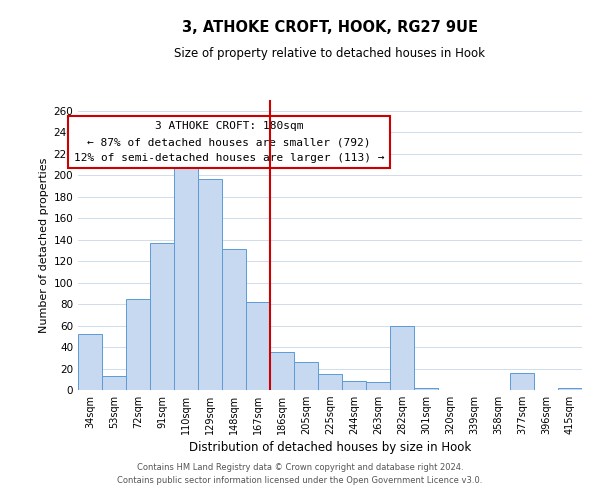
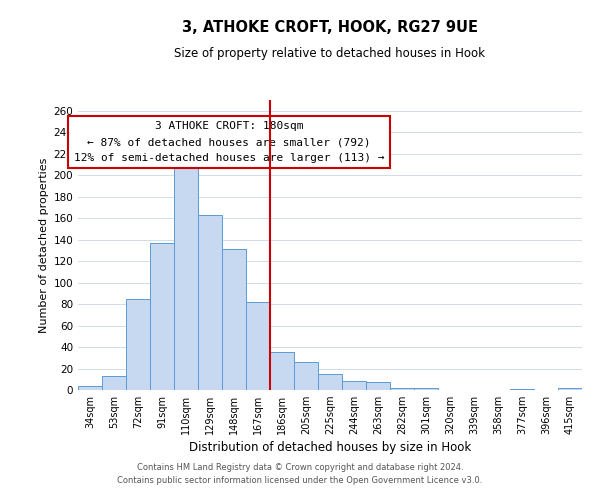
34sqm: 52 -> 4
129sqm: 196 -> 163
282sqm: 60 -> 2
377sqm: 16 -> 1
